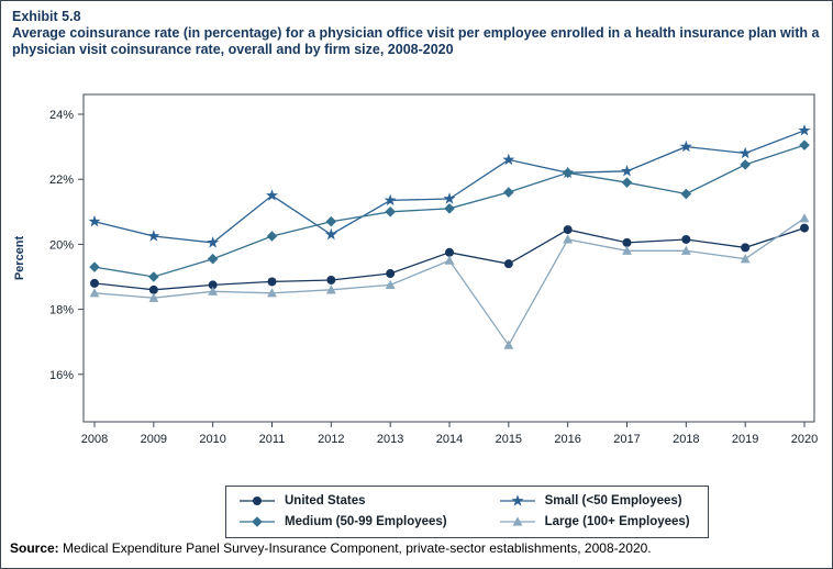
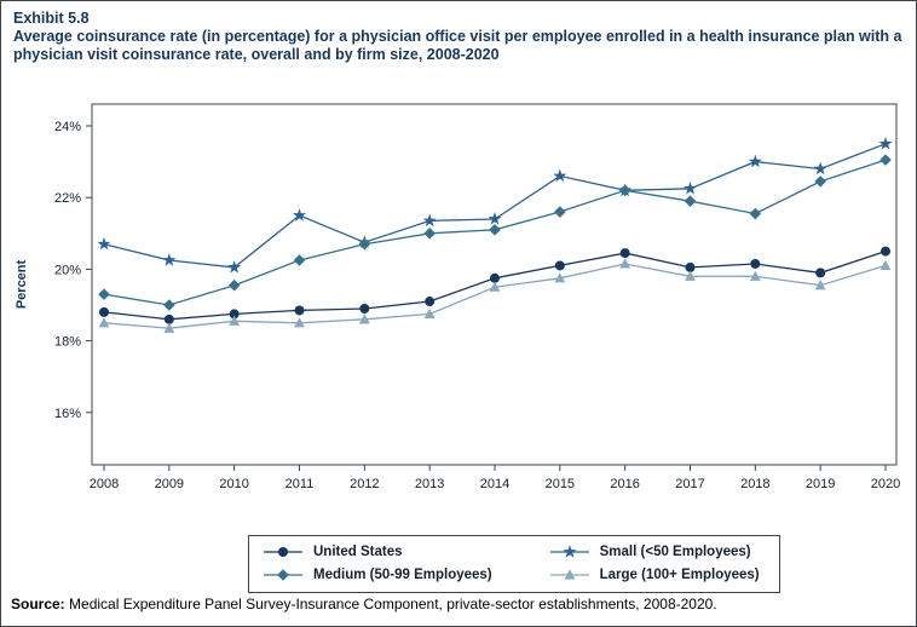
Small (<50 Employees)/2012: 20.3% -> 20.8%
United States/2015: 19.4% -> 20.1%
Large (100+ Employees)/2015: 16.9% -> 19.8%
Large (100+ Employees)/2020: 20.8% -> 20.1%
